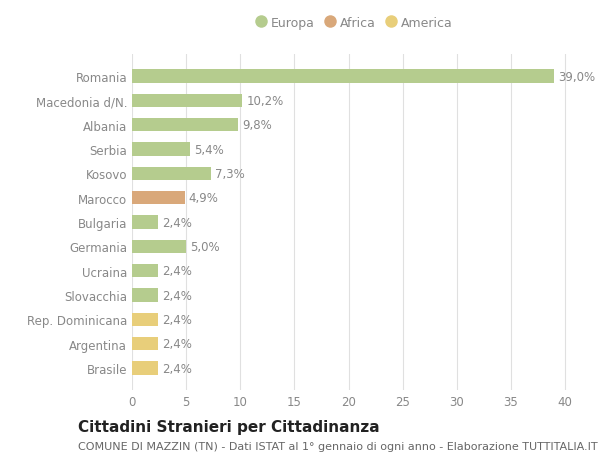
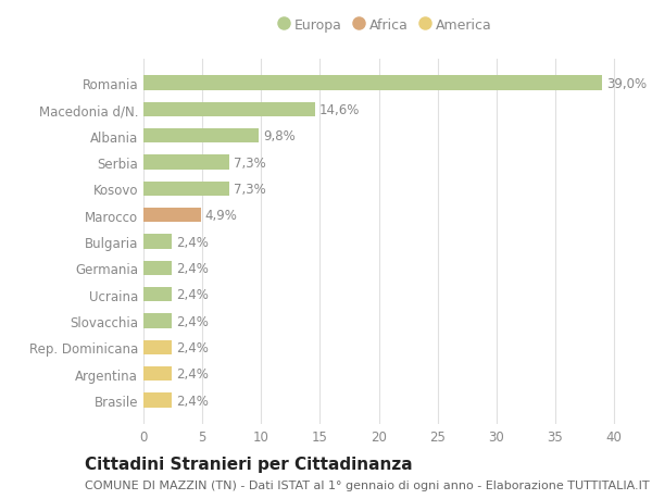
Macedonia d/N.: 10,2% -> 14,6%
Serbia: 5,4% -> 7,3%
Germania: 5,0% -> 2,4%
